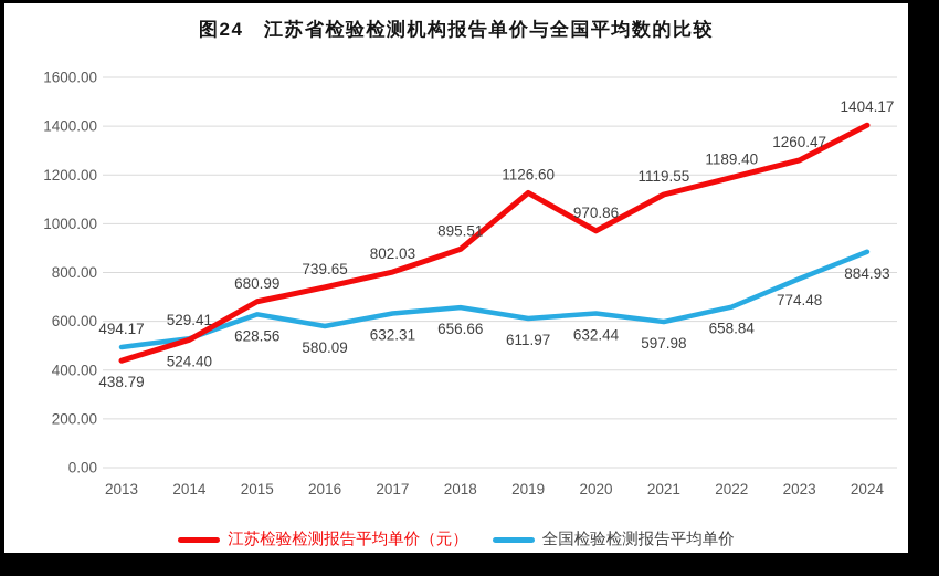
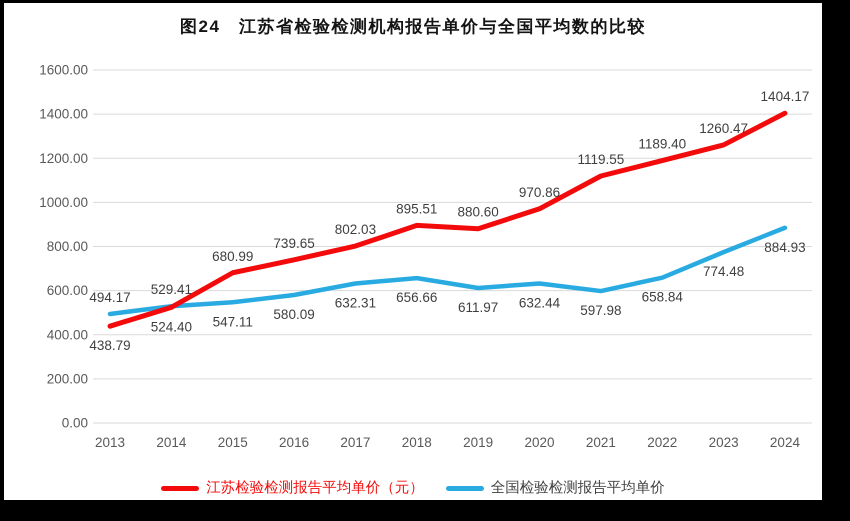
全国检验检测报告平均单价/2015: 628.56 -> 547.11
江苏检验检测报告平均单价（元）/2019: 1126.60 -> 880.60
